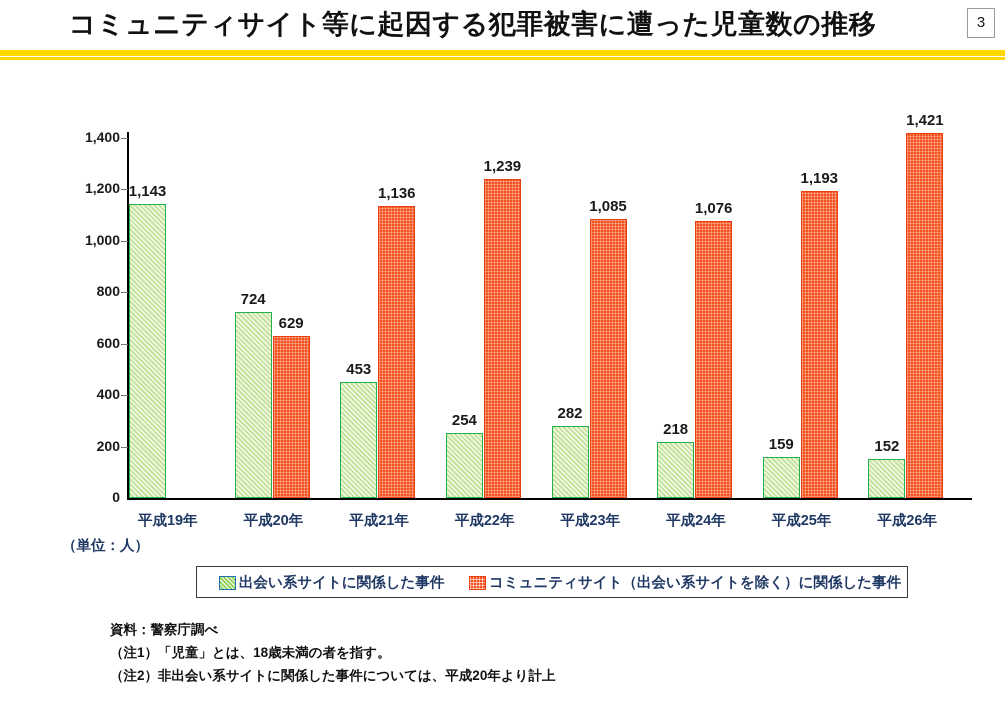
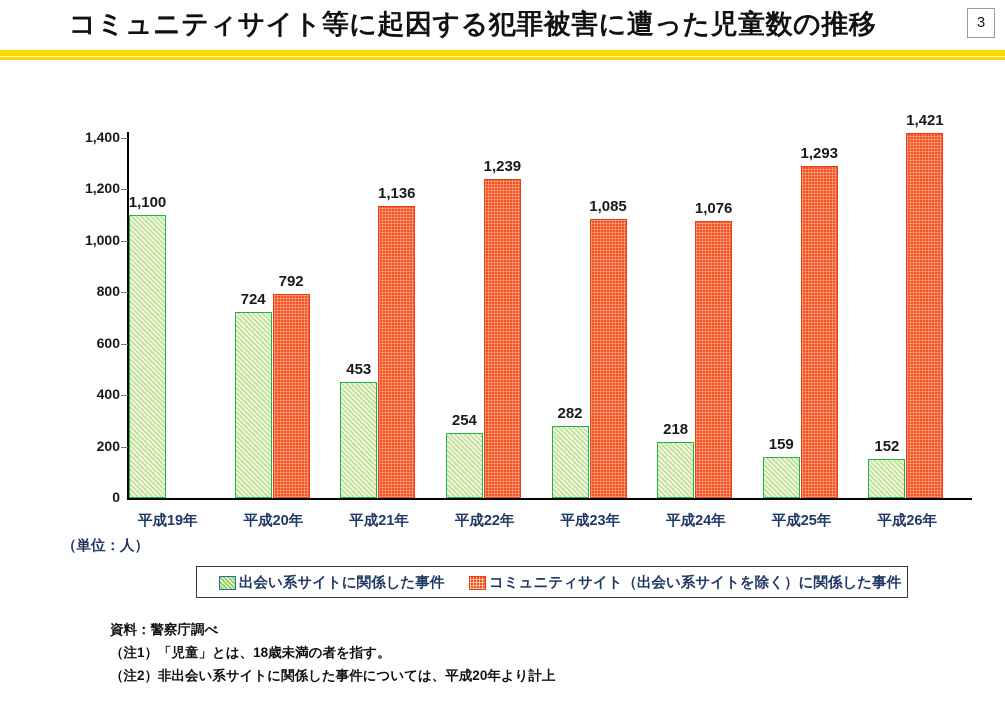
出会い系サイトに関係した事件/平成19年: 1,143 -> 1,100
コミュニティサイト（出会い系サイトを除く）に関係した事件/平成20年: 629 -> 792
コミュニティサイト（出会い系サイトを除く）に関係した事件/平成25年: 1,193 -> 1,293
